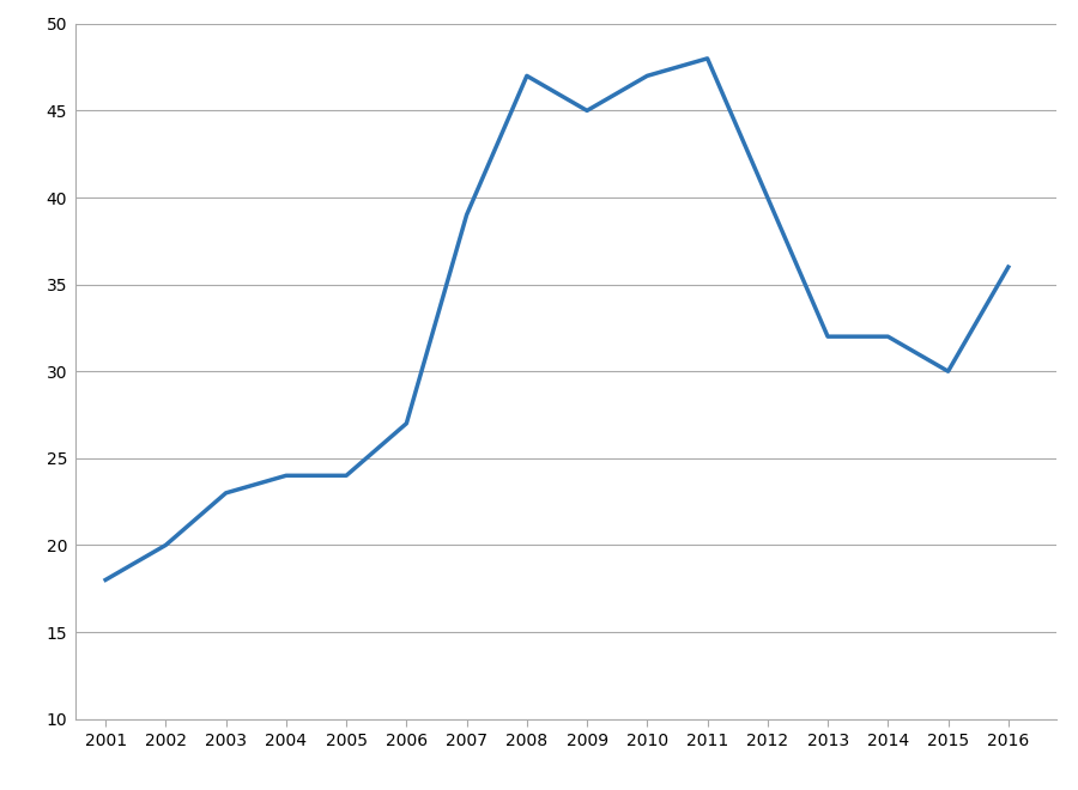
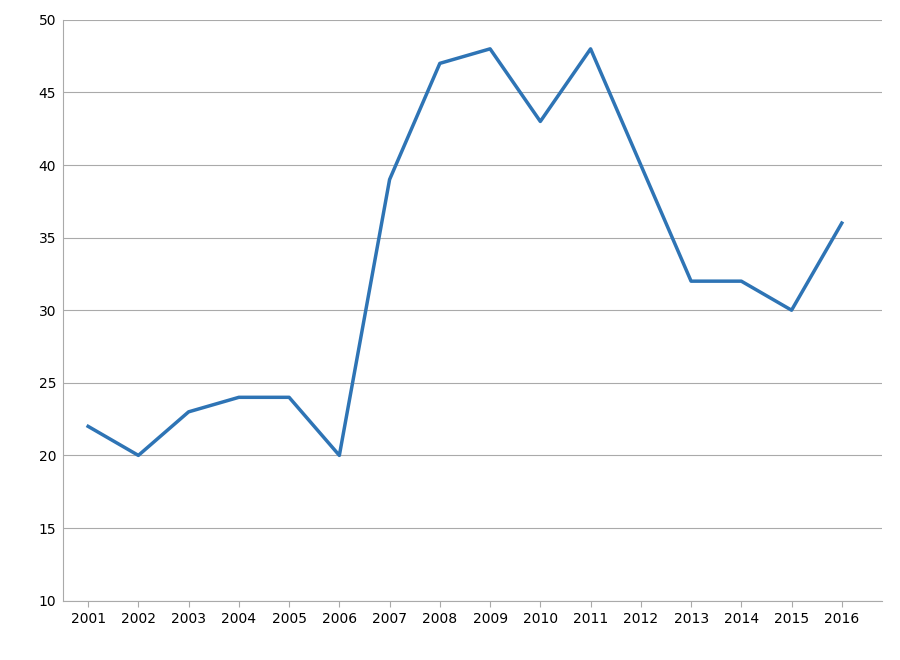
2001: 18 -> 22
2006: 27 -> 20
2009: 45 -> 48
2010: 47 -> 43
